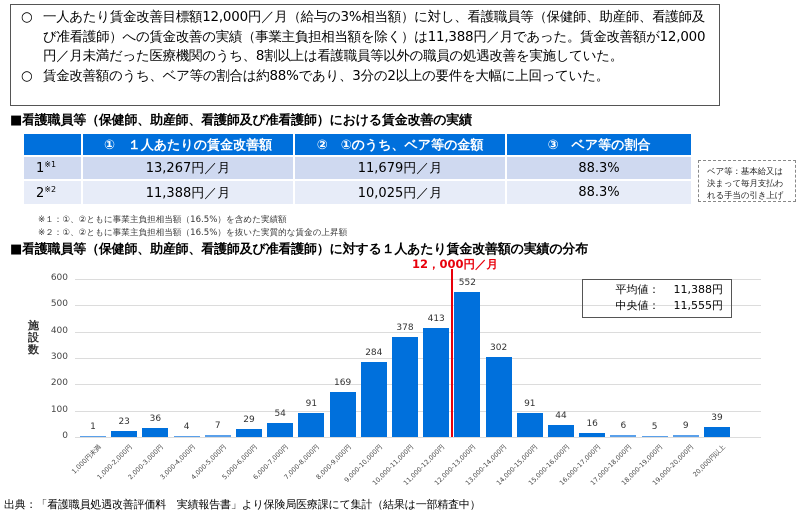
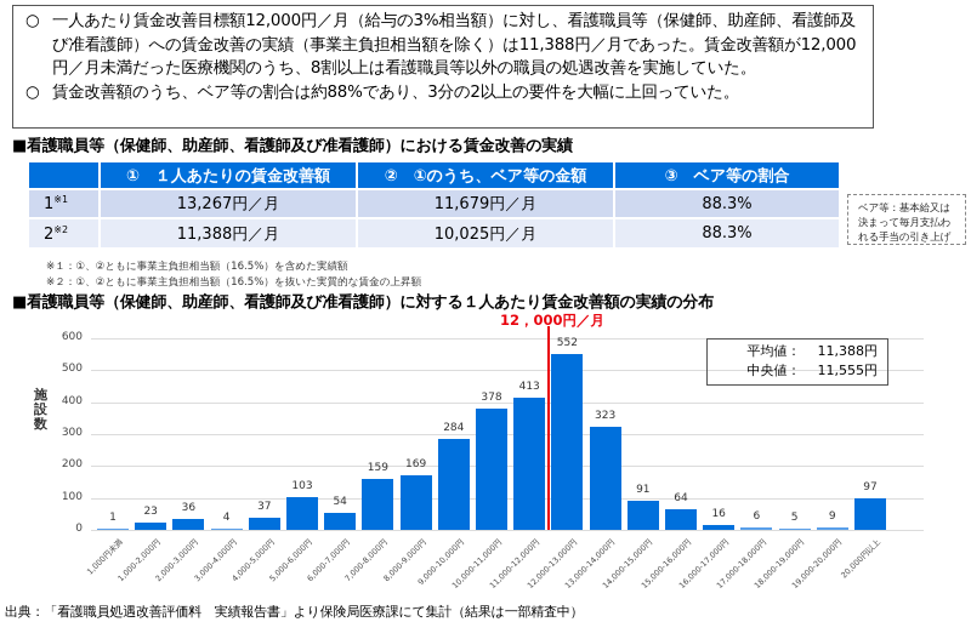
4,000-5,000円: 7 -> 37
5,000-6,000円: 29 -> 103
7,000-8,000円: 91 -> 159
13,000-14,000円: 302 -> 323
15,000-16,000円: 44 -> 64
20,000円以上: 39 -> 97
